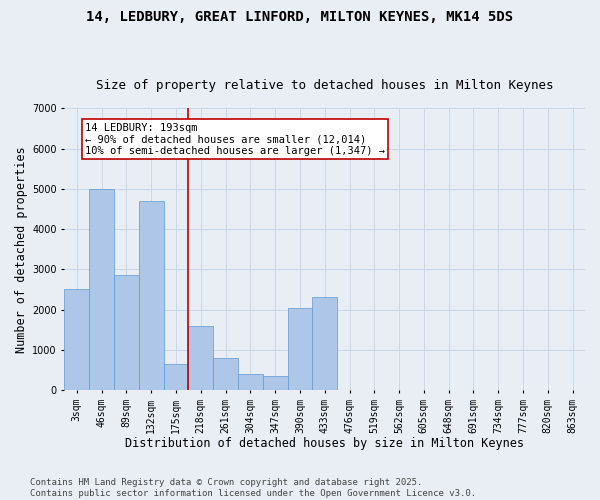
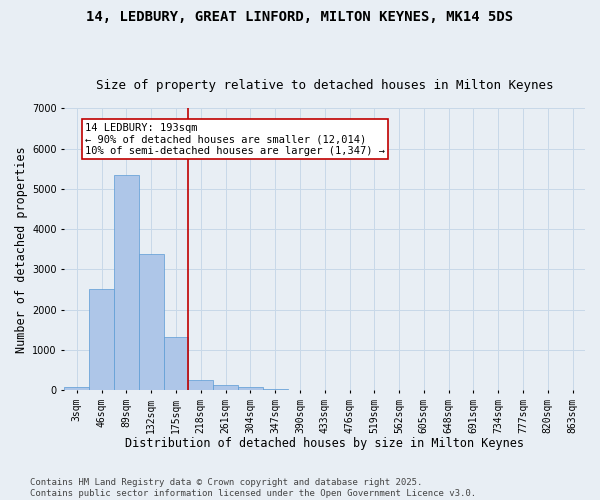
3sqm: 2500 -> 80
46sqm: 5000 -> 2500
89sqm: 2850 -> 5350
132sqm: 4700 -> 3370
175sqm: 650 -> 1310
218sqm: 1600 -> 240
261sqm: 800 -> 120
304sqm: 400 -> 70
347sqm: 350 -> 20
390sqm: 2050 -> 0
433sqm: 2300 -> 0
